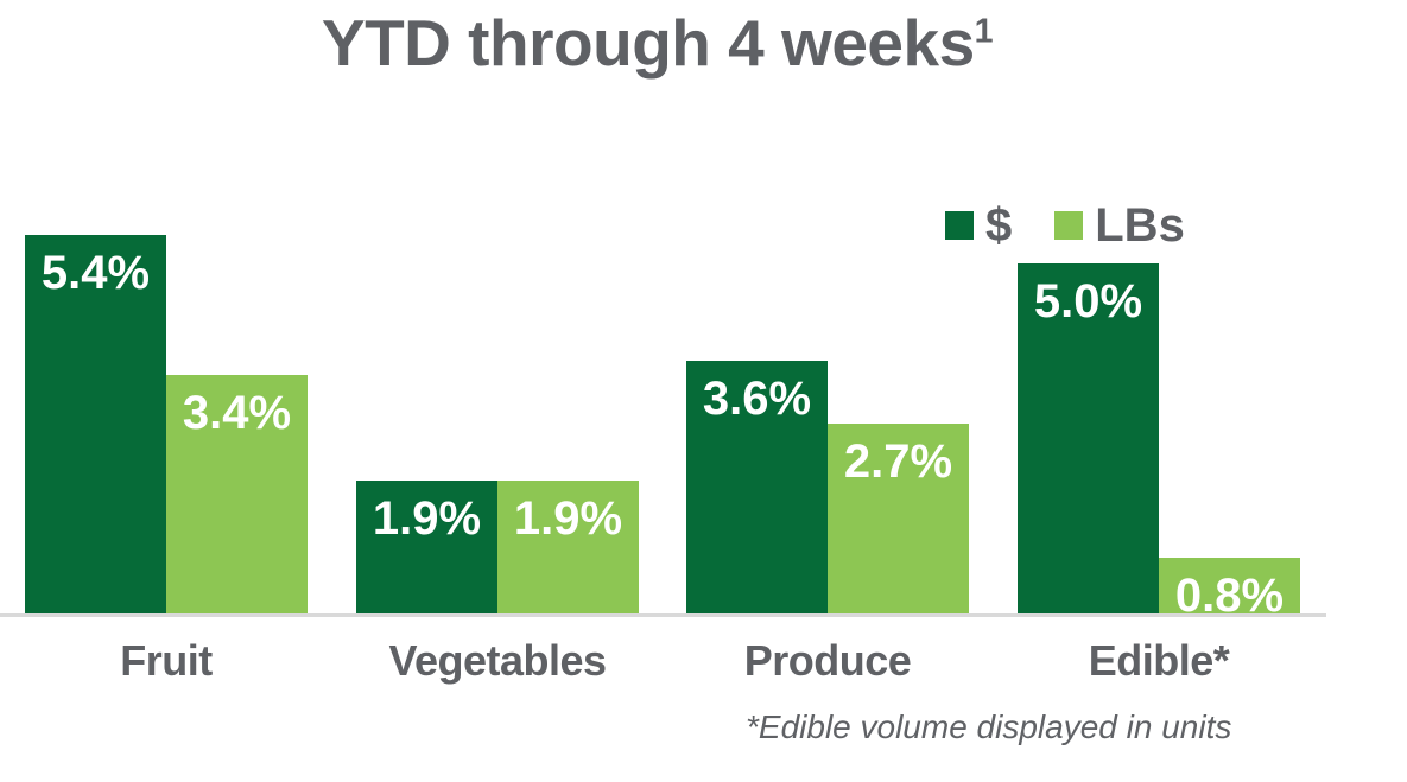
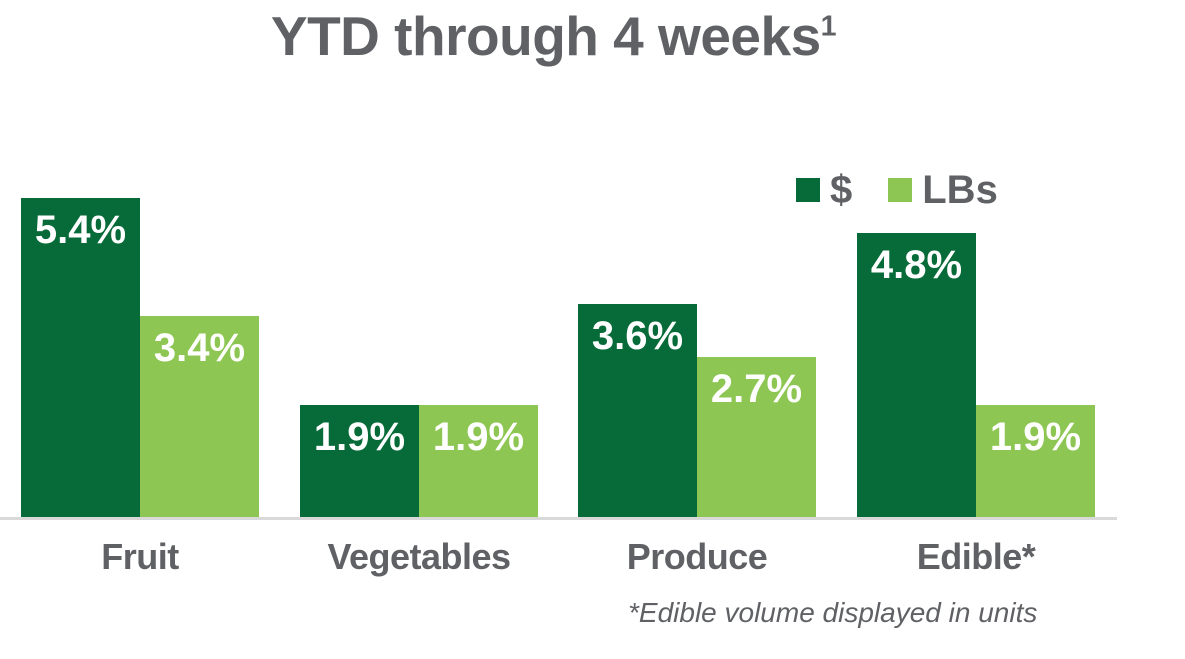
$/Edible*: 5.0% -> 4.8%
LBs/Edible*: 0.8% -> 1.9%
